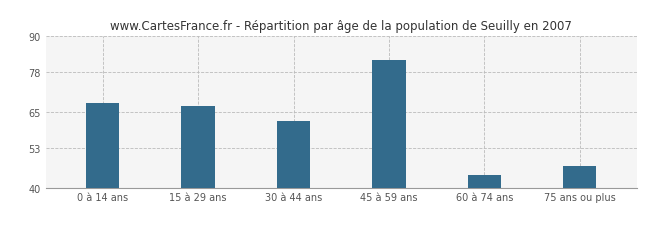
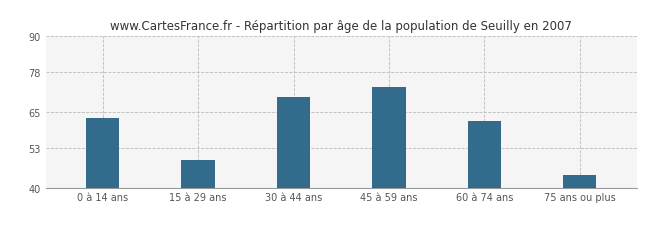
0 à 14 ans: 68 -> 63
15 à 29 ans: 67 -> 49
30 à 44 ans: 62 -> 70
45 à 59 ans: 82 -> 73
60 à 74 ans: 44 -> 62
75 ans ou plus: 47 -> 44
